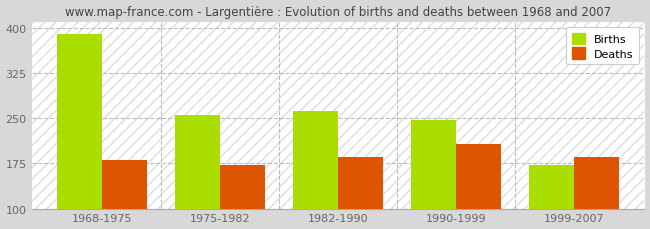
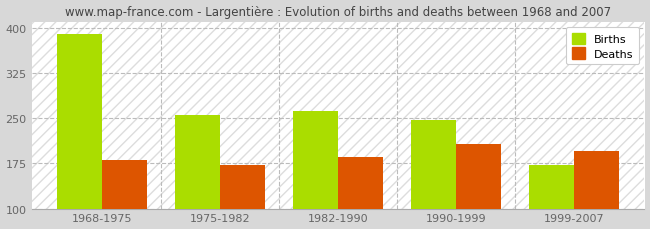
Deaths/1999-2007: 186 -> 196
